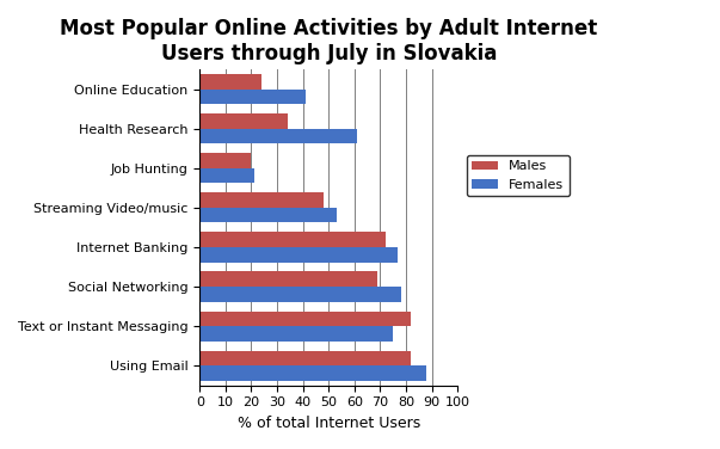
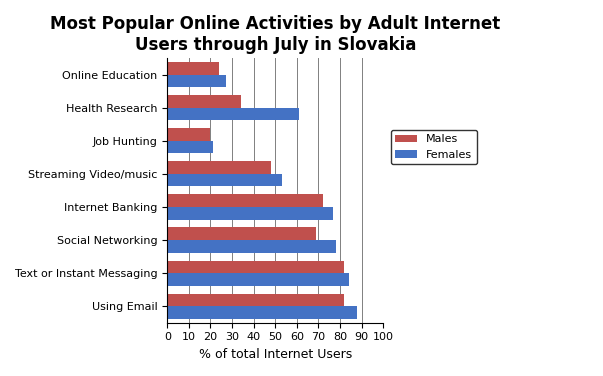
Females/Online Education: 41 -> 27
Females/Text or Instant Messaging: 75 -> 84
